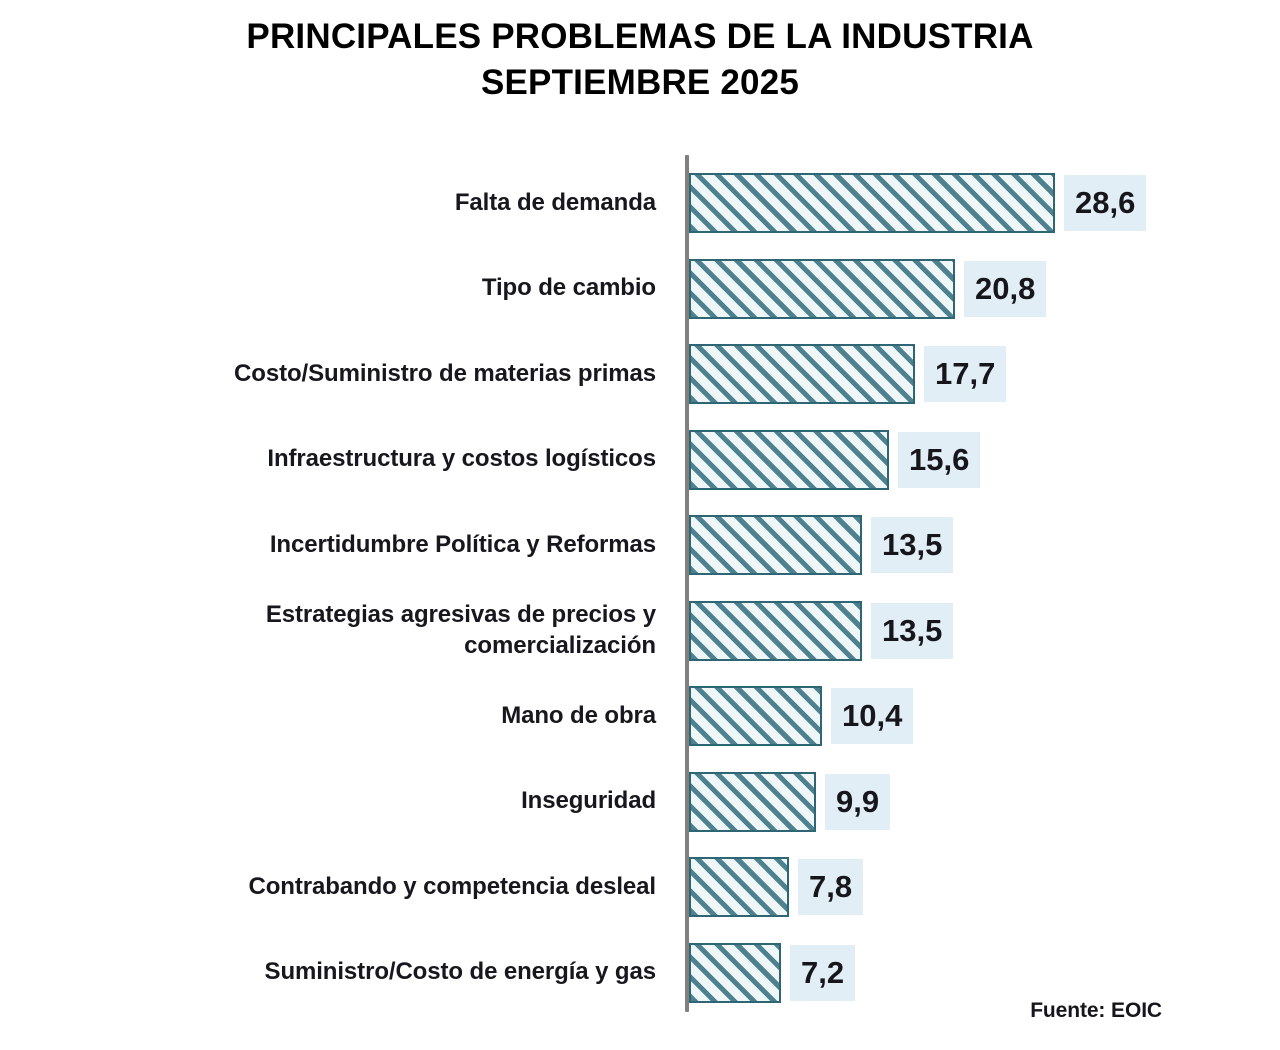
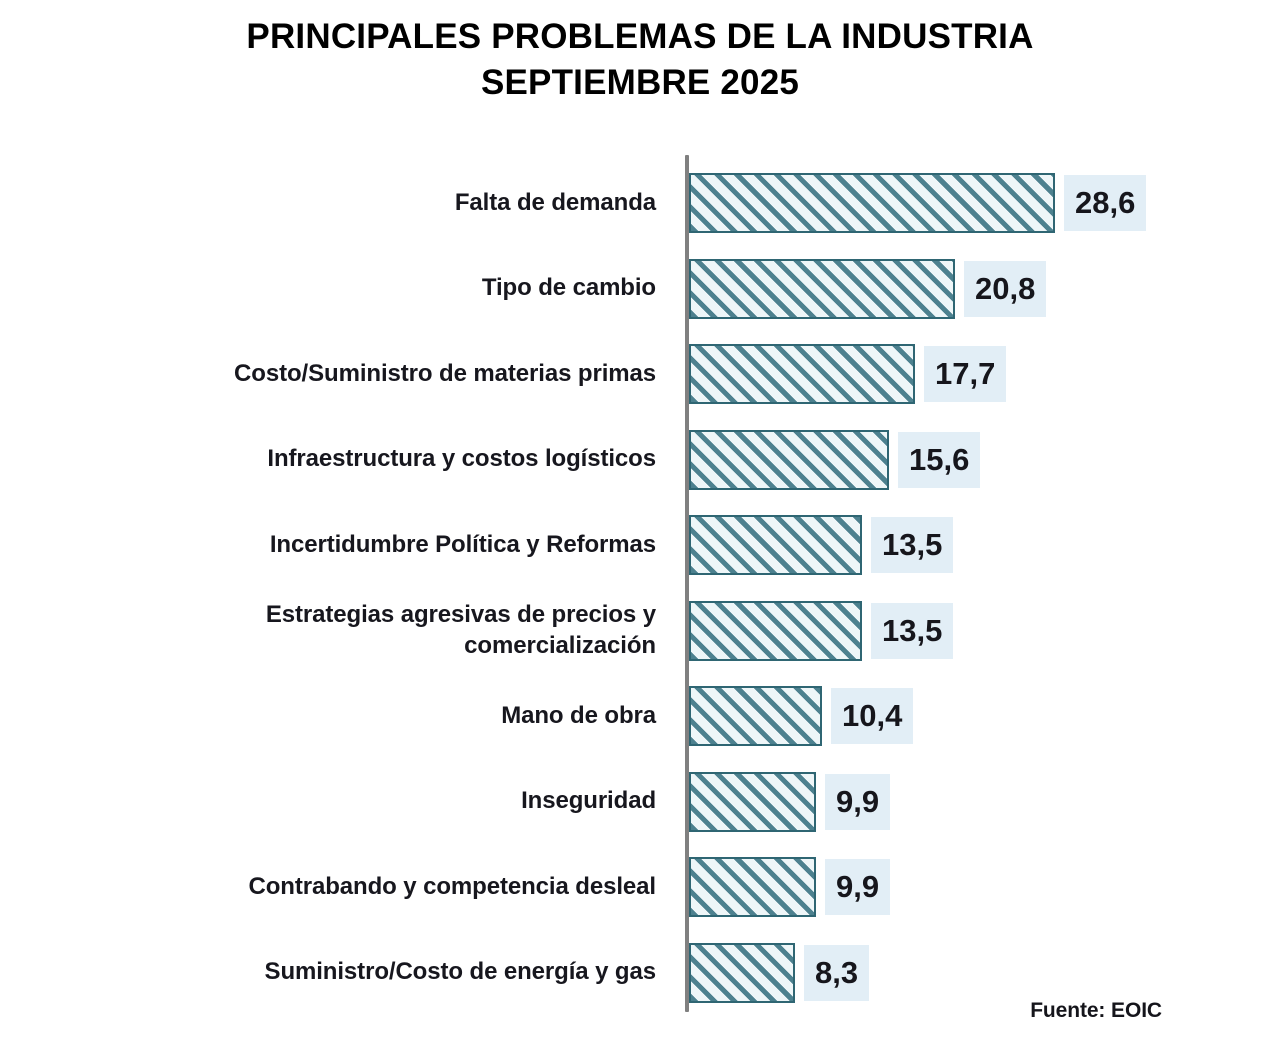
Contrabando y competencia desleal: 7,8 -> 9,9
Suministro/Costo de energía y gas: 7,2 -> 8,3
